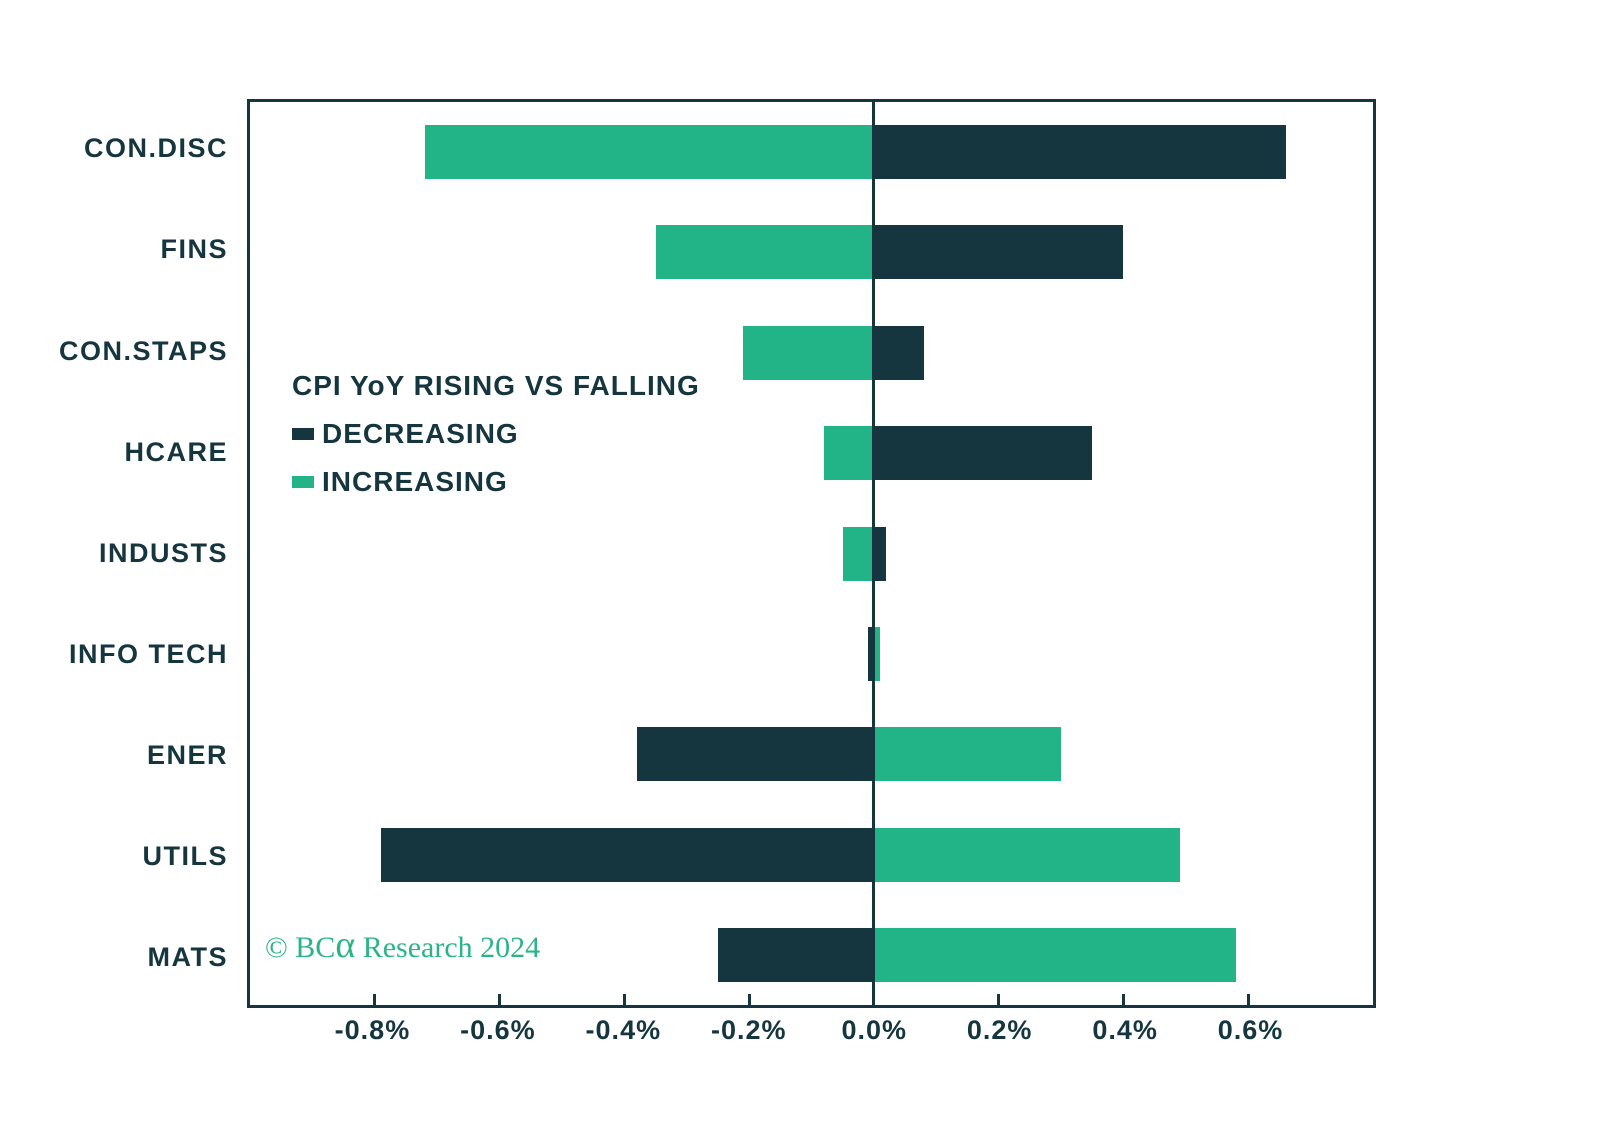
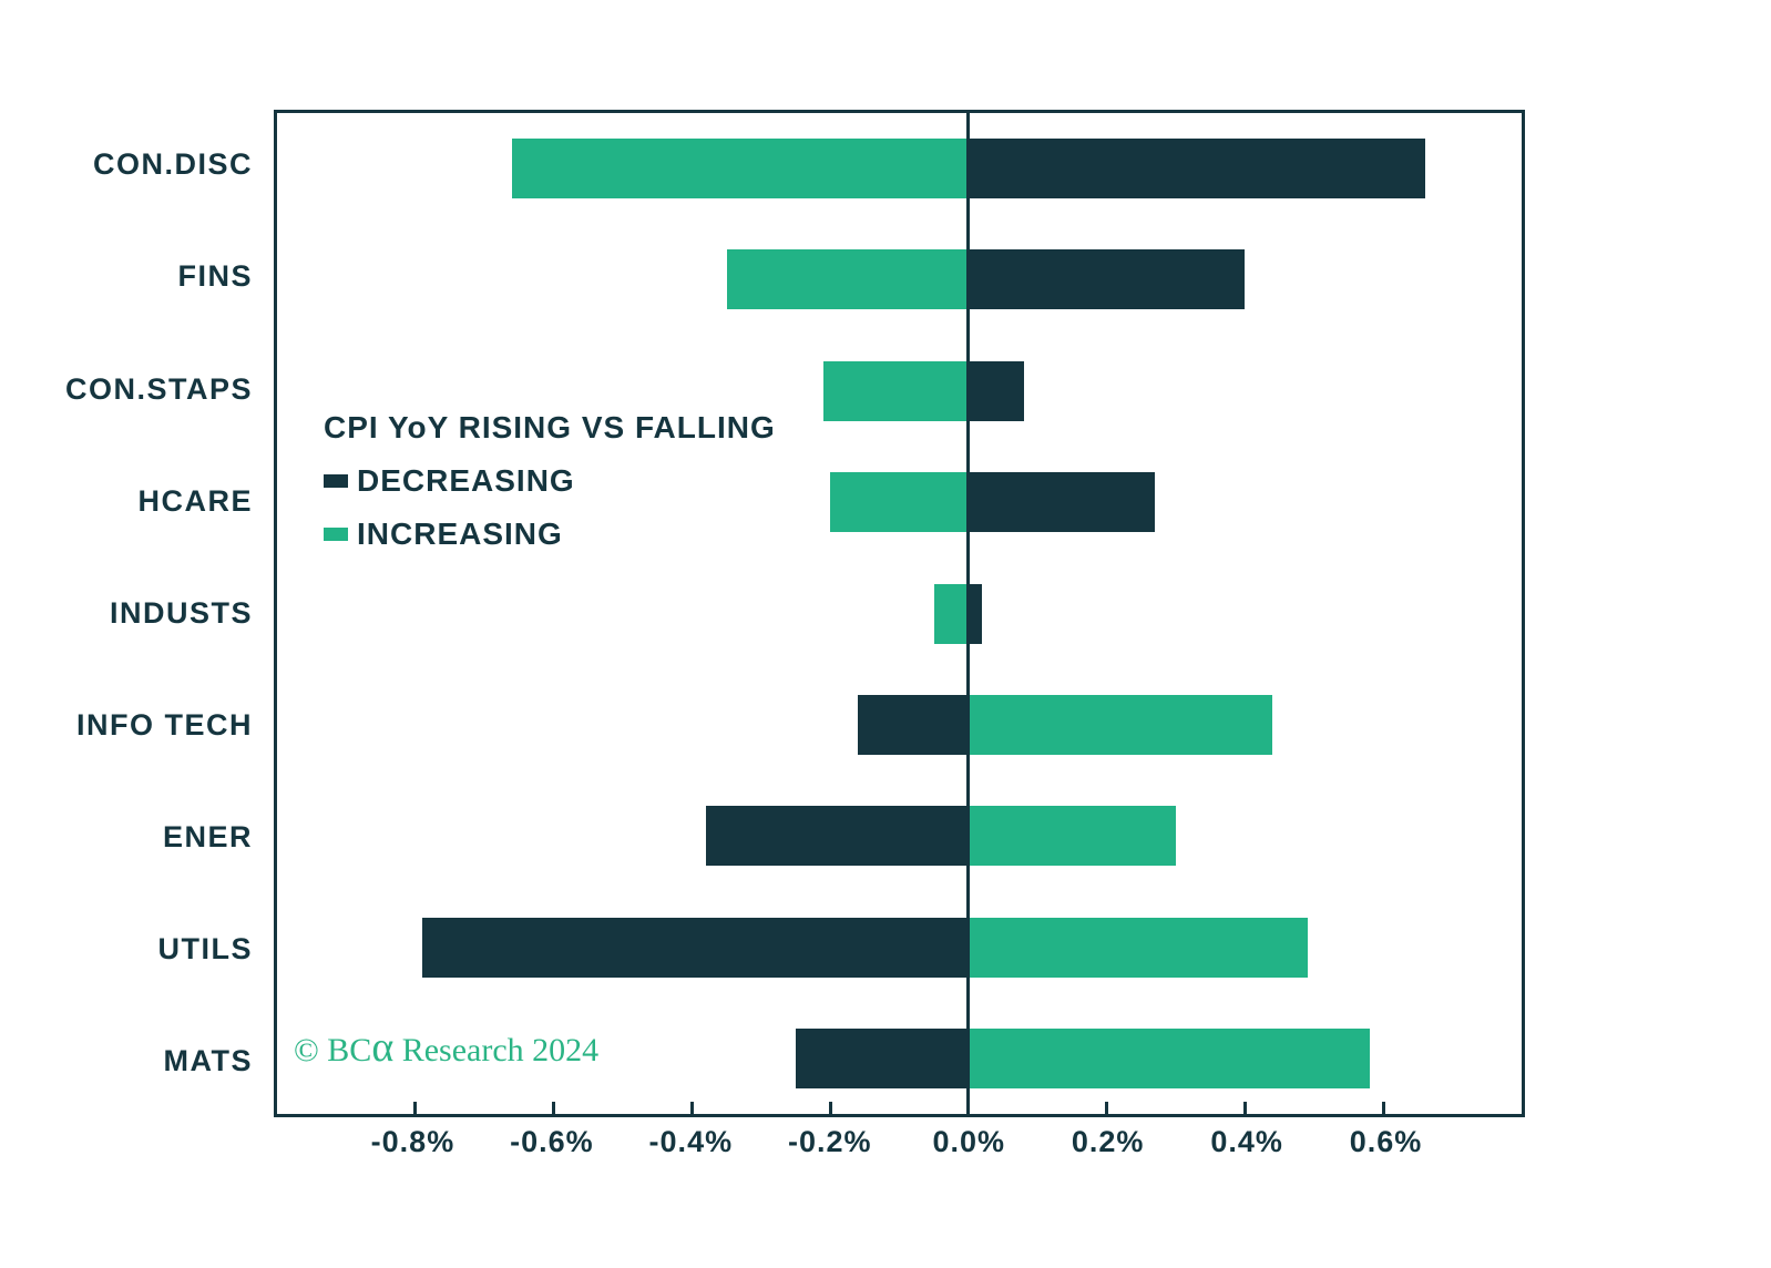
INCREASING/CON.DISC: -0.72% -> -0.66%
DECREASING/HCARE: 0.35% -> 0.27%
INCREASING/HCARE: -0.08% -> -0.20%
DECREASING/INFO TECH: -0.01% -> -0.16%
INCREASING/INFO TECH: 0.01% -> 0.44%
